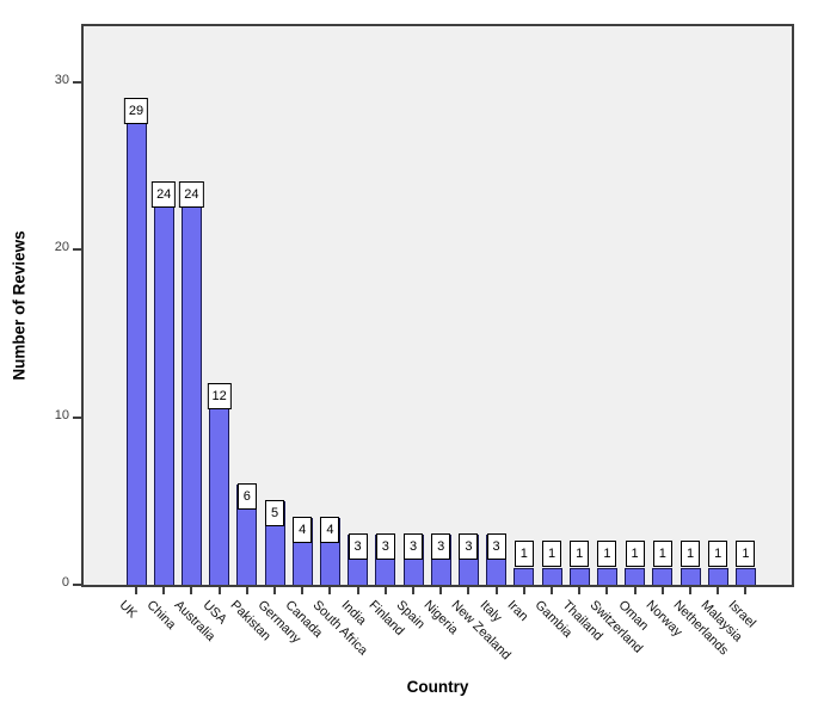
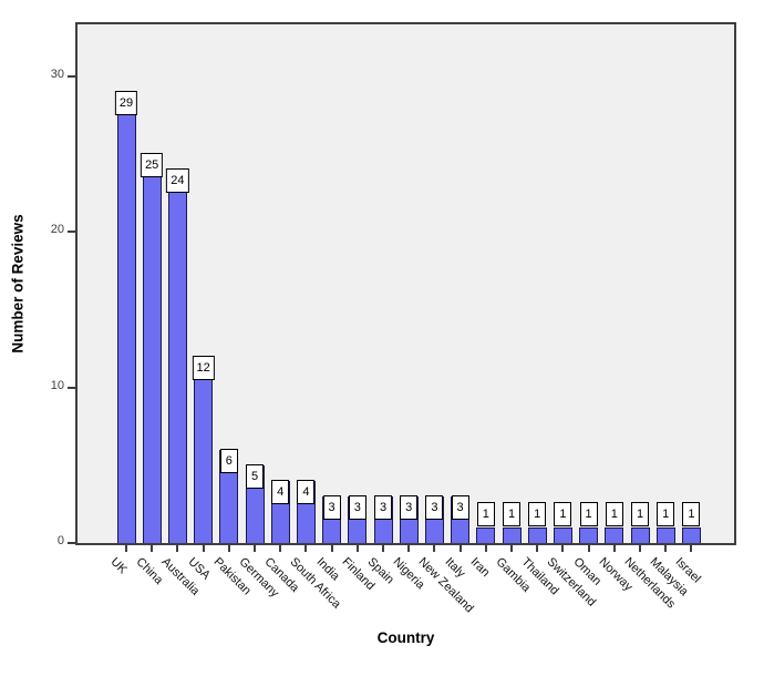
China: 24 -> 25
